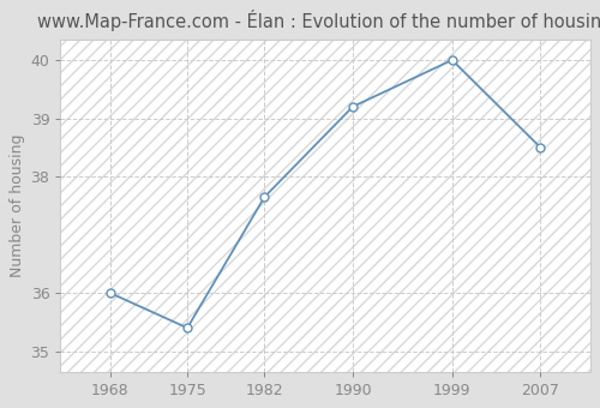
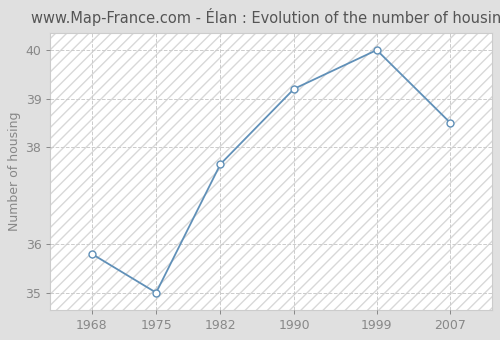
1968: 36.00 -> 35.80
1975: 35.40 -> 35.00
